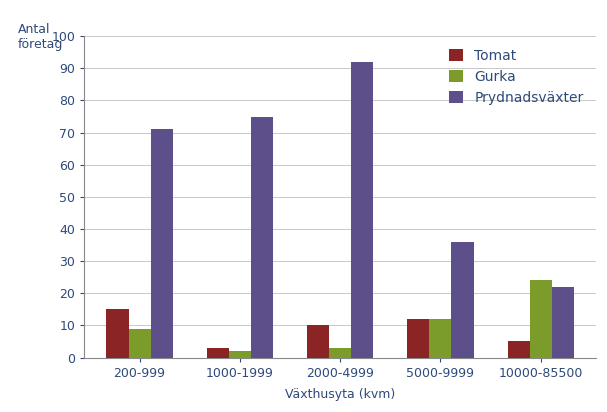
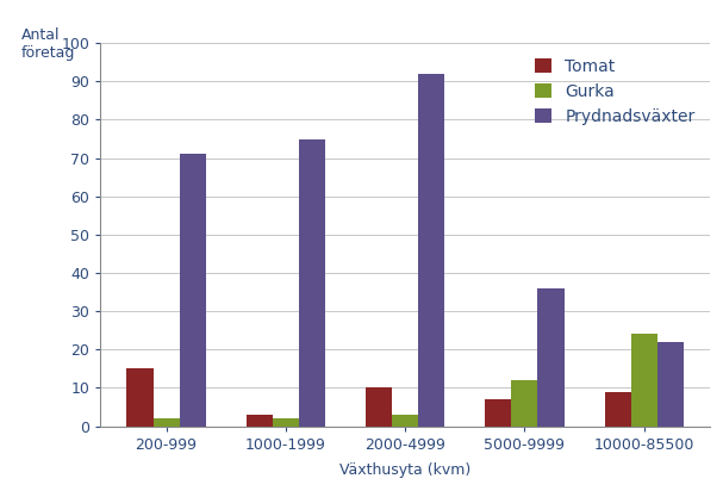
Gurka/200-999: 9 -> 2
Tomat/5000-9999: 12 -> 7
Tomat/10000-85500: 5 -> 9
